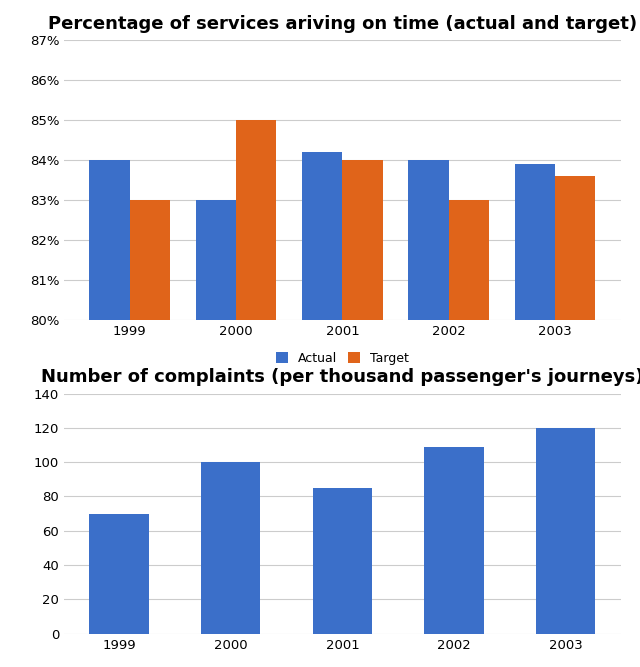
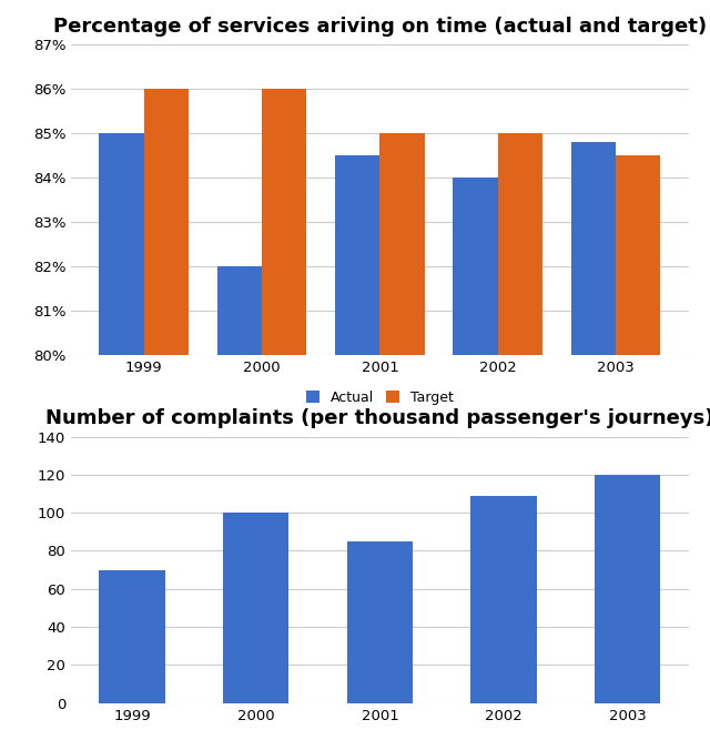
Percentage of services ariving on time (actual and target)/Actual/1999: 84.0% -> 85.0%
Percentage of services ariving on time (actual and target)/Target/1999: 83.0% -> 86.0%
Percentage of services ariving on time (actual and target)/Actual/2000: 83.0% -> 82.0%
Percentage of services ariving on time (actual and target)/Target/2000: 85.0% -> 86.0%
Percentage of services ariving on time (actual and target)/Actual/2001: 84.2% -> 84.5%
Percentage of services ariving on time (actual and target)/Target/2001: 84.0% -> 85.0%
Percentage of services ariving on time (actual and target)/Target/2002: 83.0% -> 85.0%
Percentage of services ariving on time (actual and target)/Actual/2003: 83.9% -> 84.8%
Percentage of services ariving on time (actual and target)/Target/2003: 83.6% -> 84.5%
